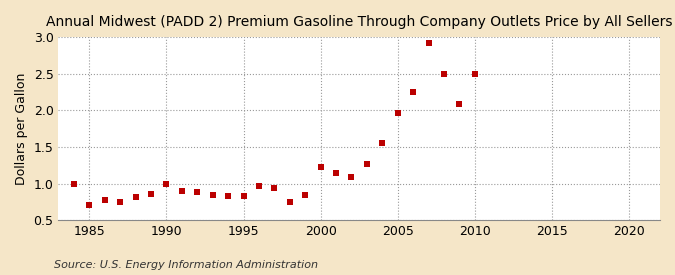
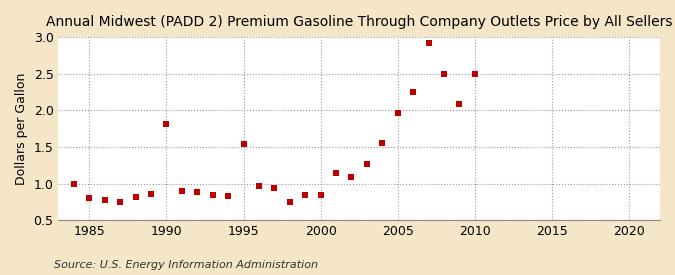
1985: 0.70 -> 0.80
1990: 1.00 -> 1.82
1995: 0.83 -> 1.54
2000: 1.22 -> 0.84
